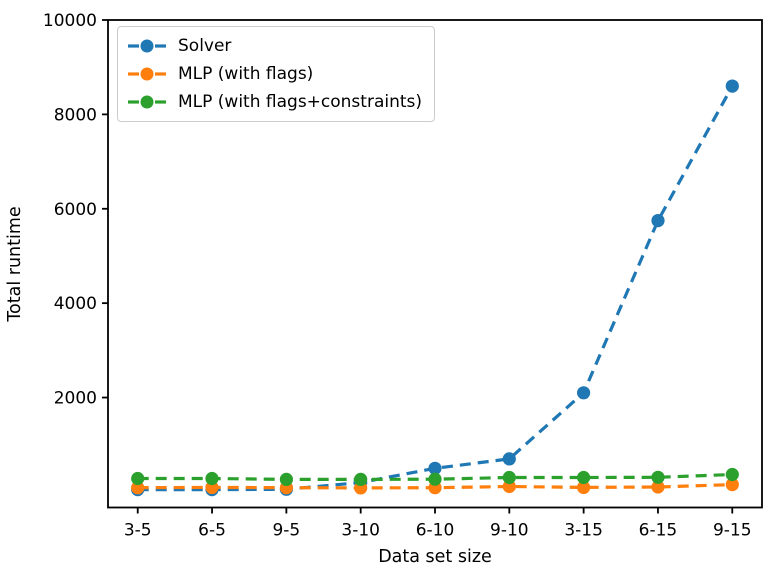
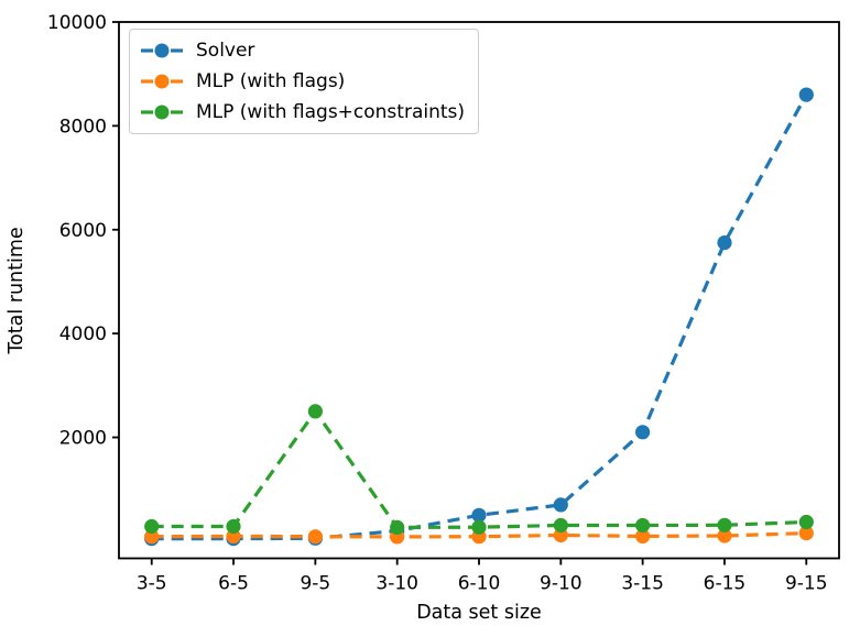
MLP (with flags+constraints)/9-5: 300 -> 2500
